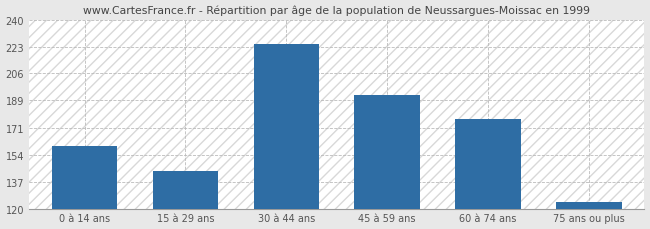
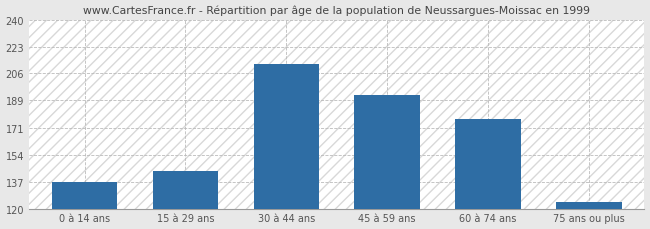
0 à 14 ans: 160 -> 137
30 à 44 ans: 225 -> 212
